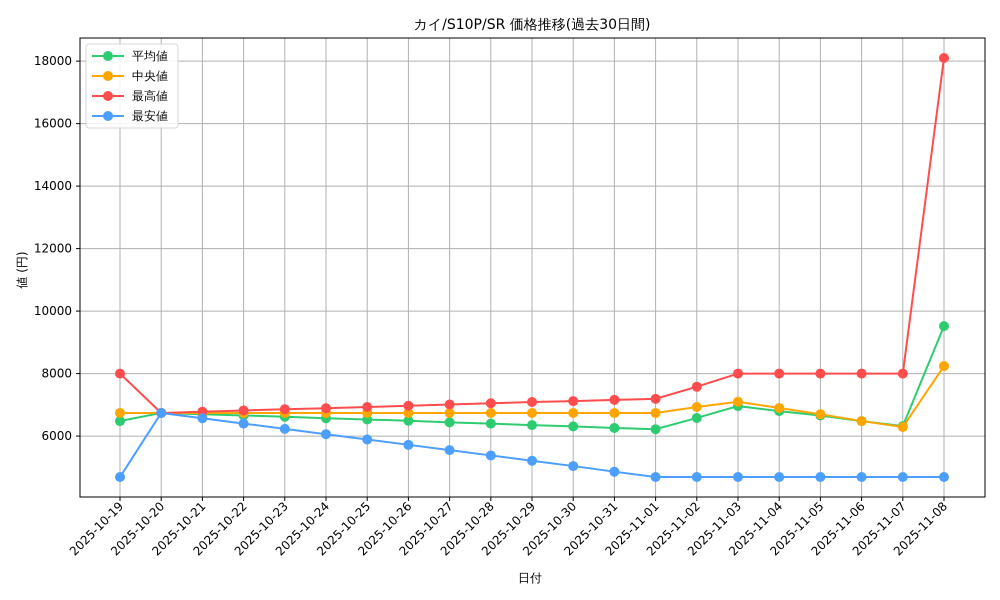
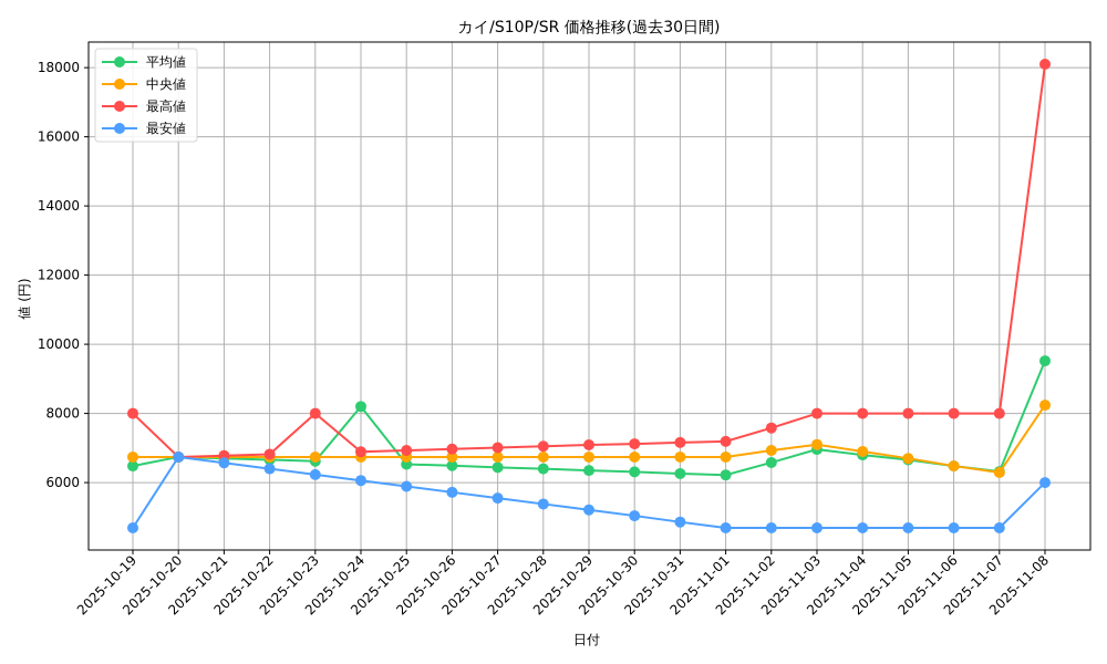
最高値/2025-10-23: 6900 -> 8000
平均値/2025-10-24: 6600 -> 8200
最安値/2025-11-08: 4700 -> 6000
